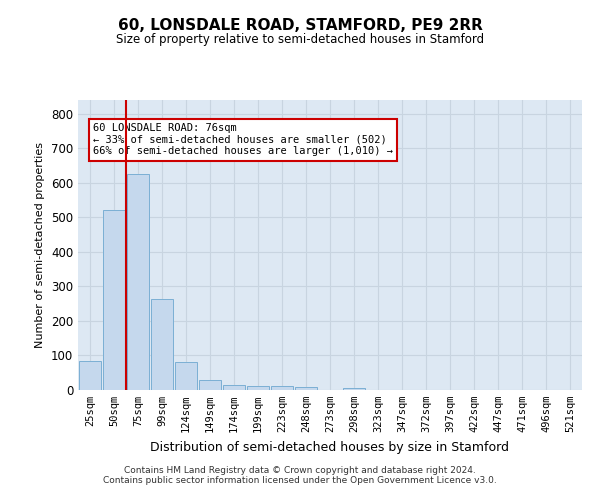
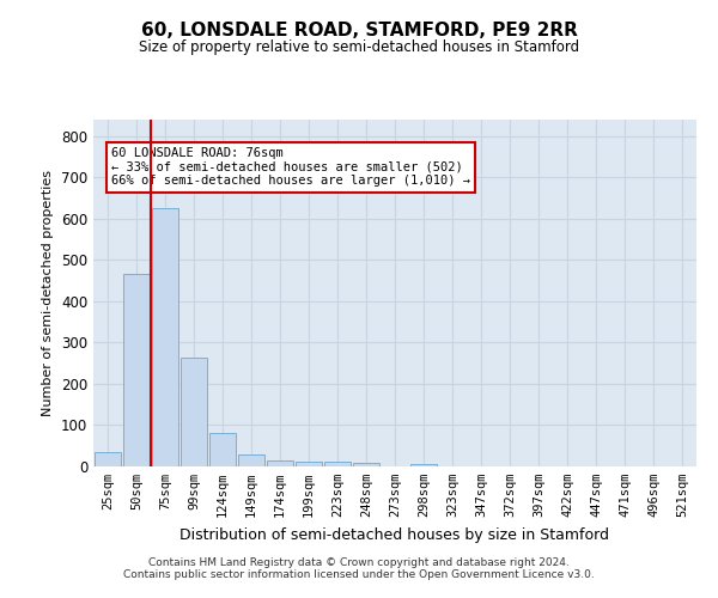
25sqm: 85 -> 35
50sqm: 520 -> 465
